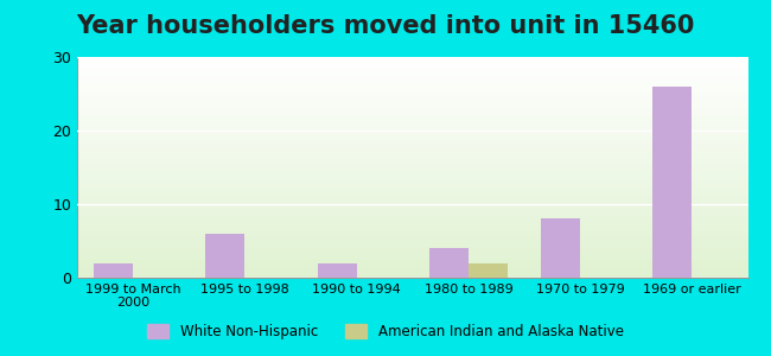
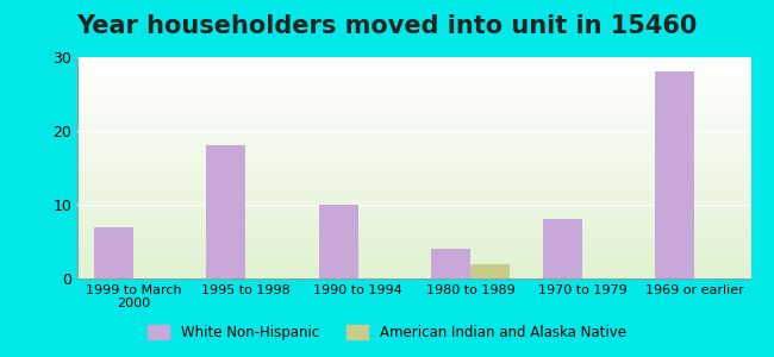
White Non-Hispanic/1999 to March 2000: 2 -> 7
White Non-Hispanic/1995 to 1998: 6 -> 18
White Non-Hispanic/1990 to 1994: 2 -> 10
White Non-Hispanic/1969 or earlier: 26 -> 28
